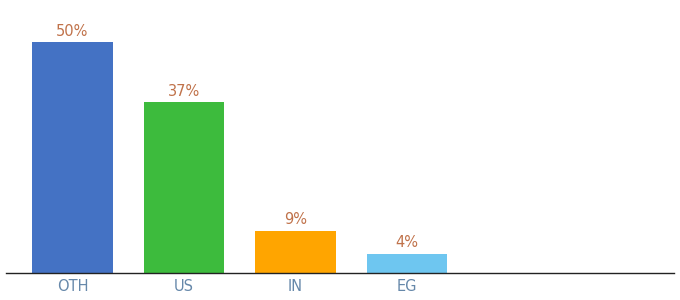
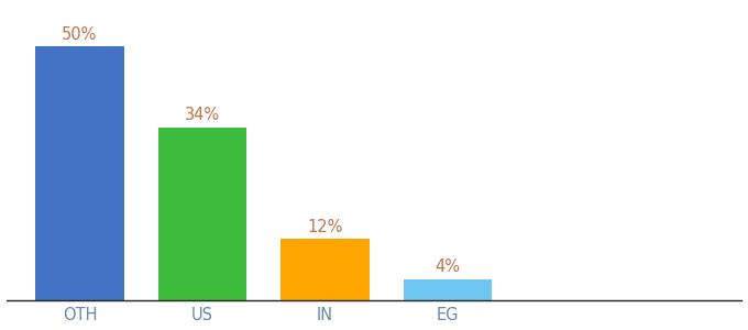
US: 37% -> 34%
IN: 9% -> 12%
